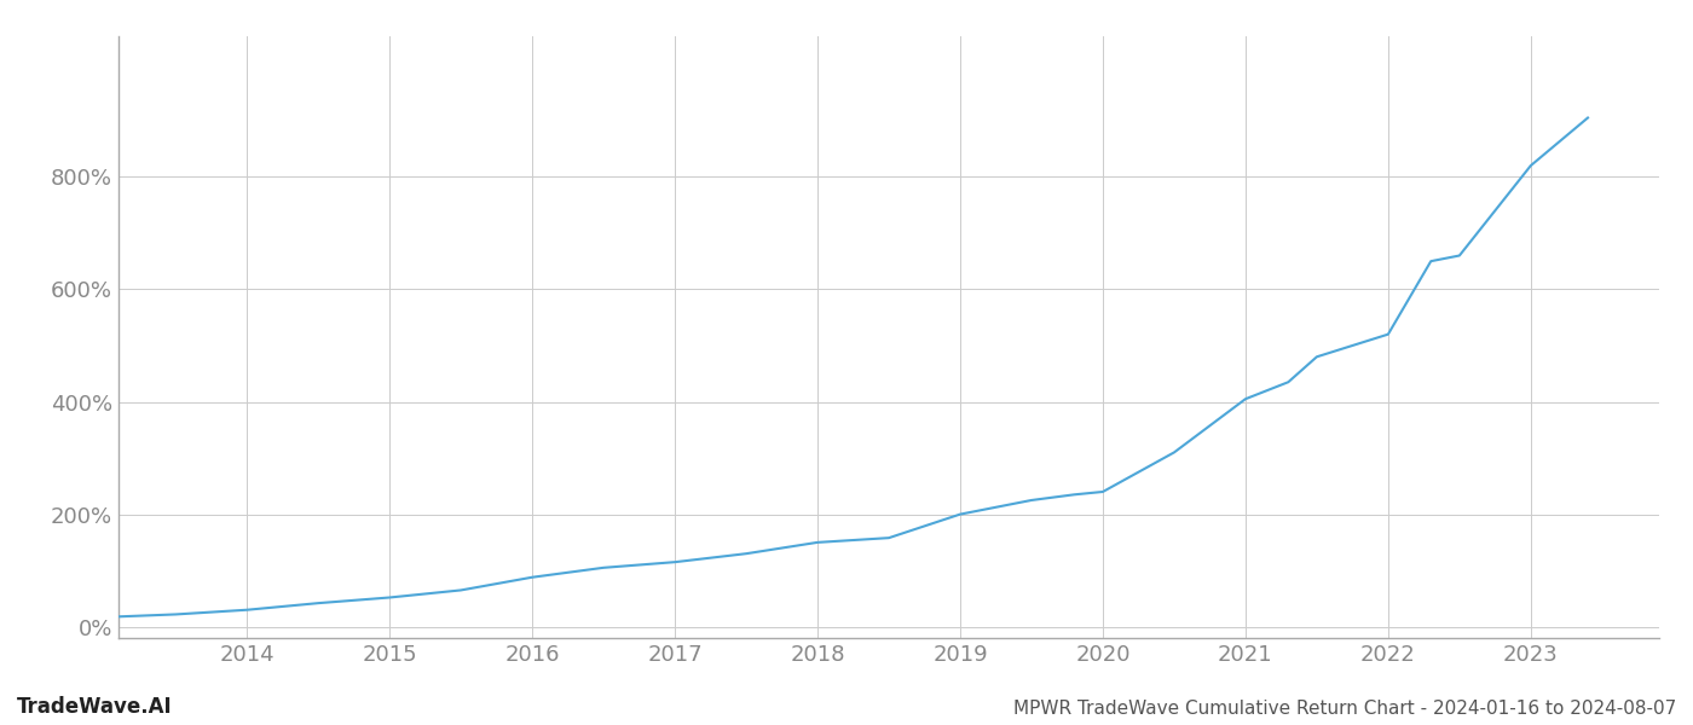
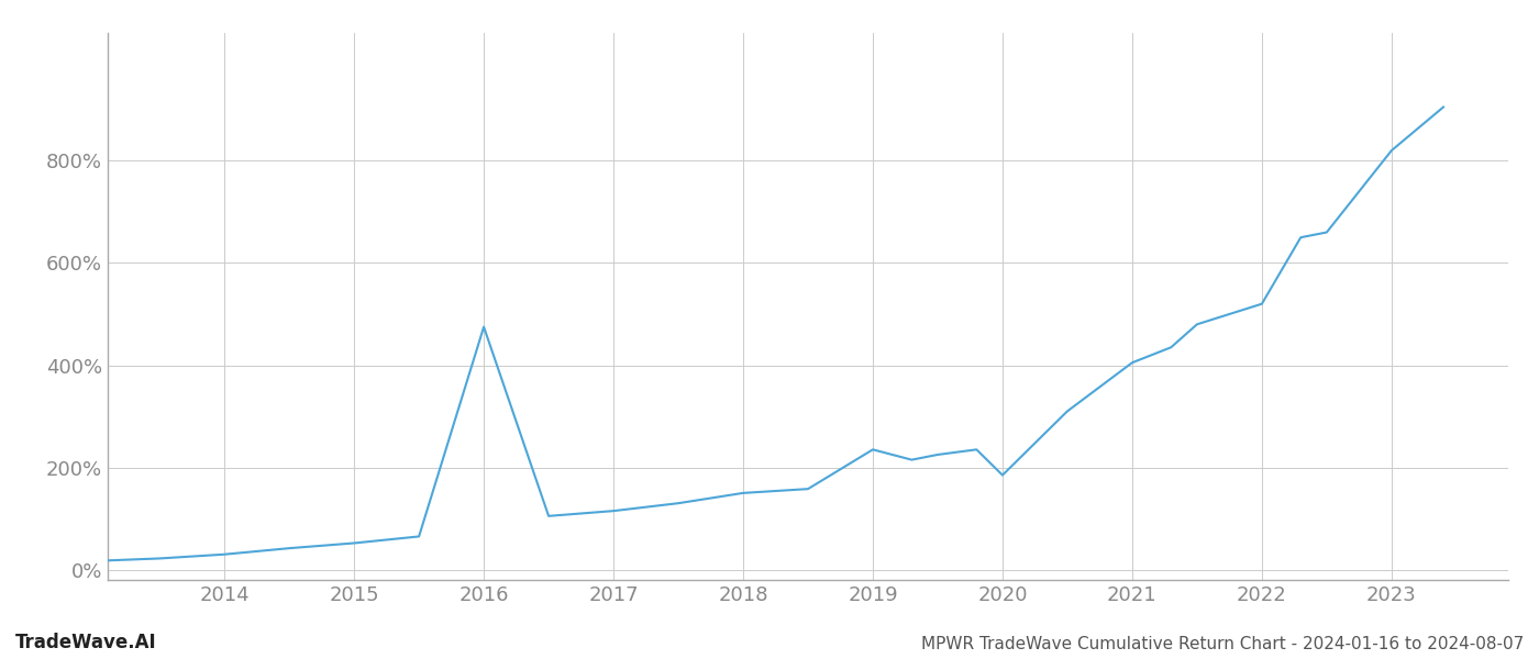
2016: 88% -> 475%
2019: 200% -> 235%
2020: 240% -> 185%
